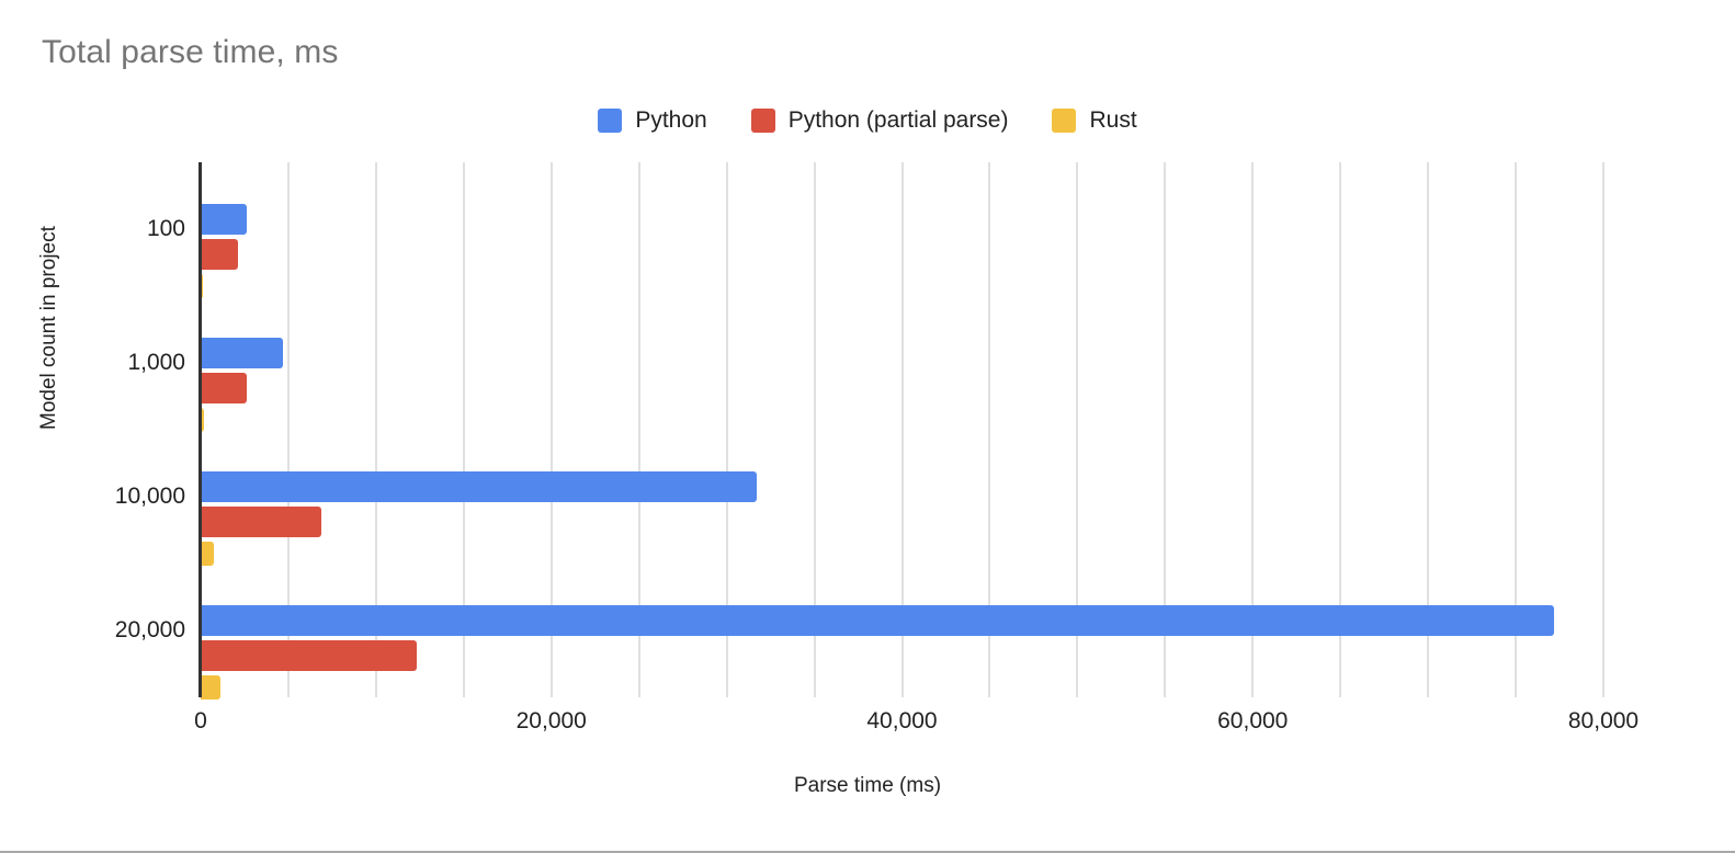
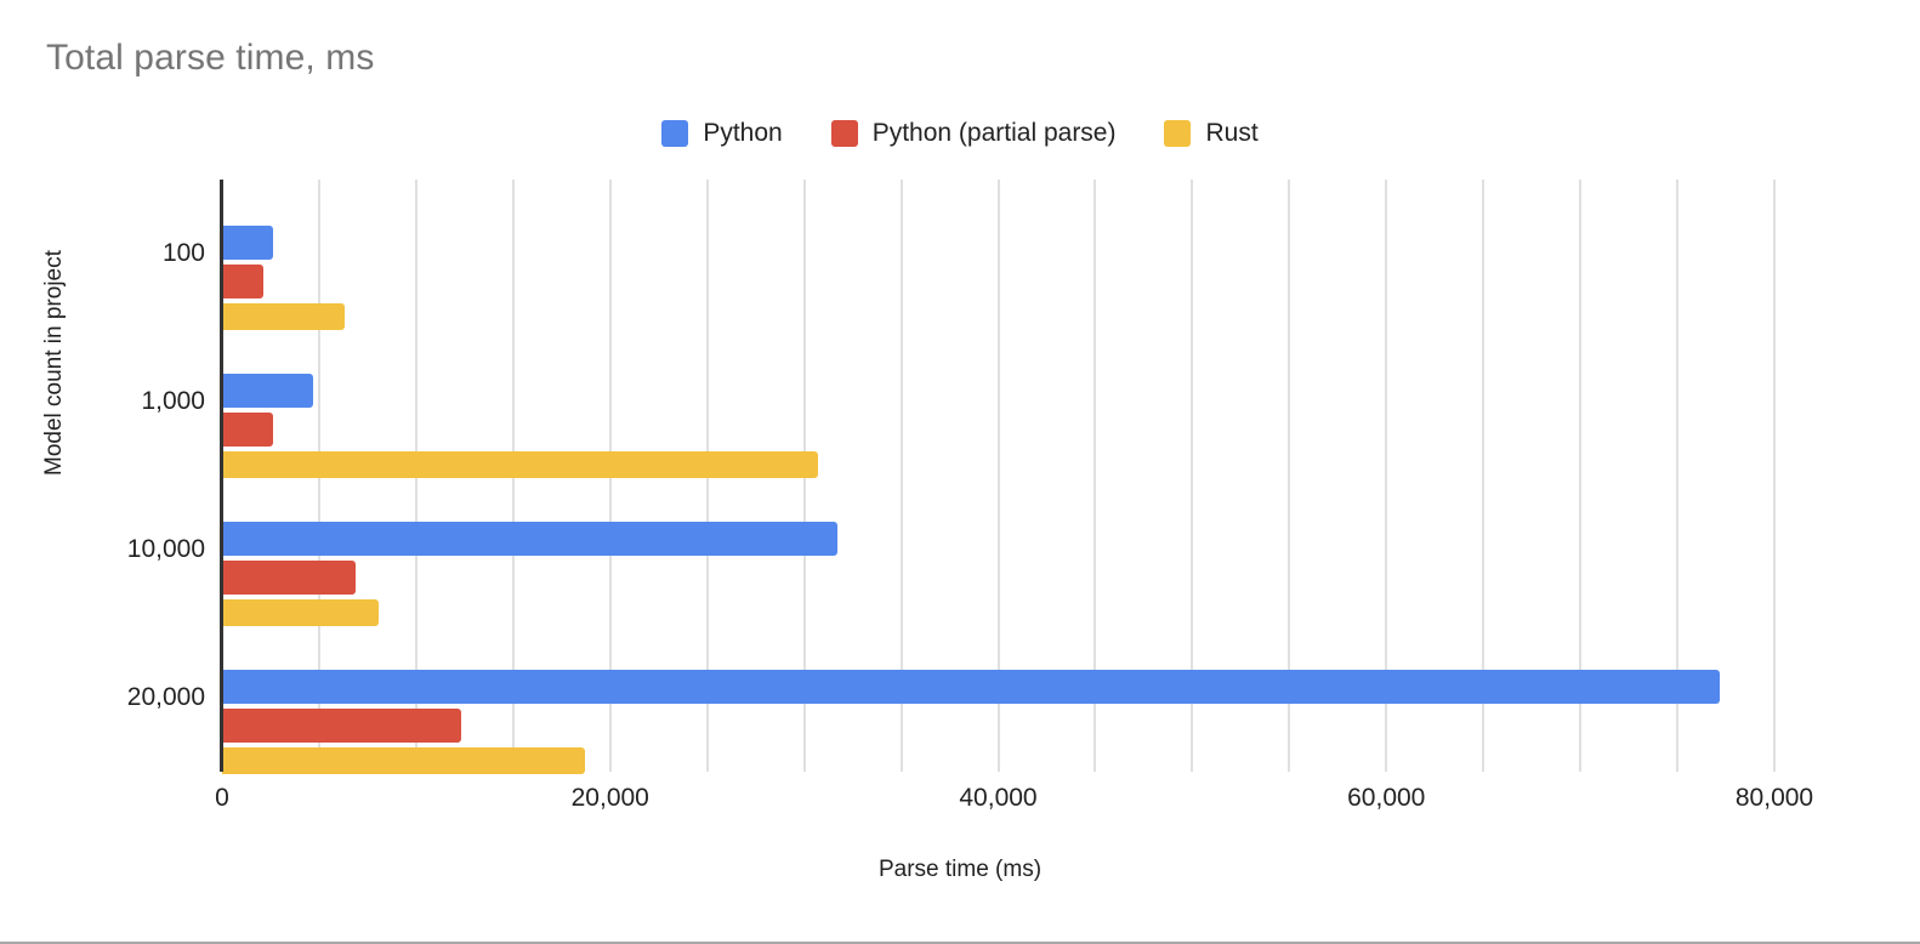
Rust/100: 100 -> 6300
Rust/1,000: 200 -> 30700
Rust/10,000: 800 -> 8100
Rust/20,000: 1100 -> 18700
